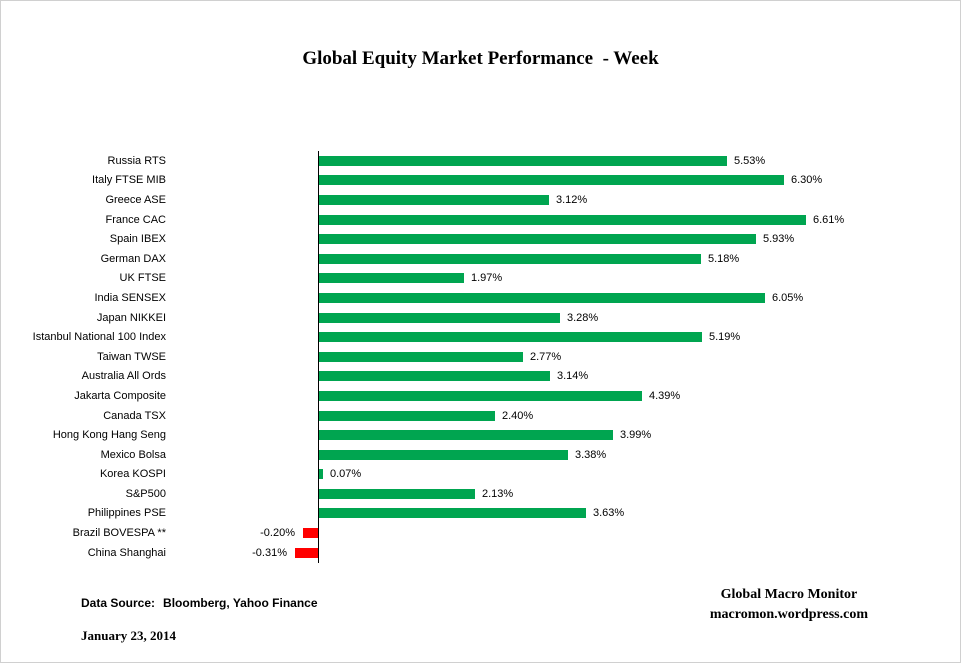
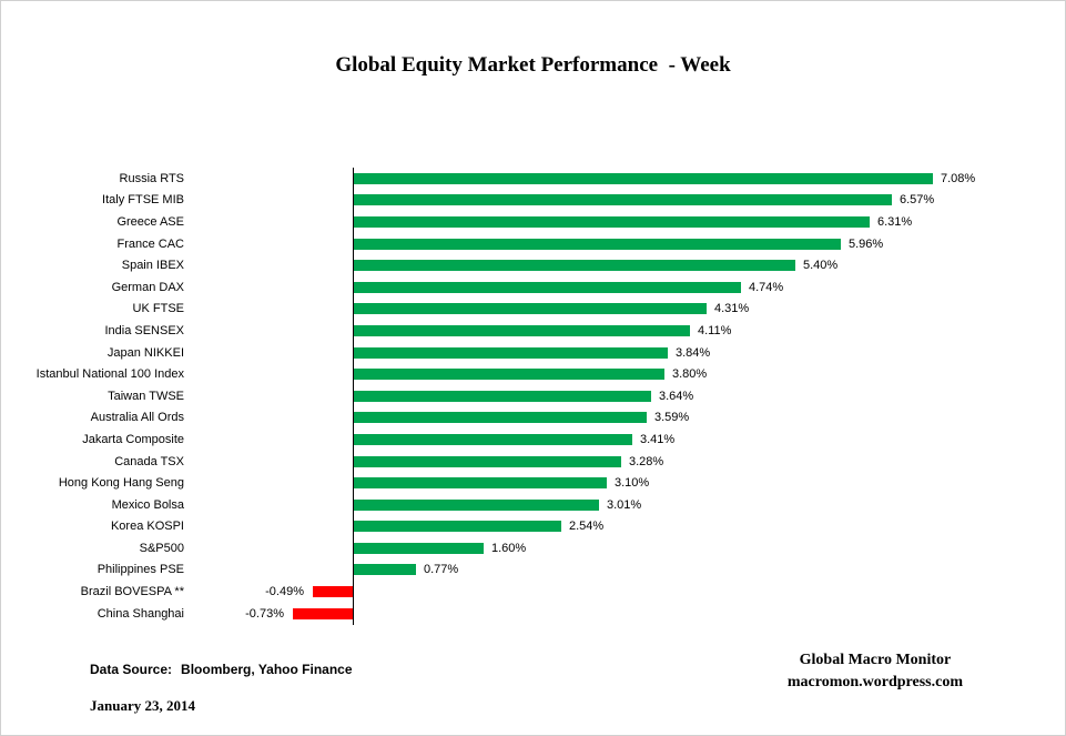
Russia RTS: 5.53% -> 7.08%
Italy FTSE MIB: 6.30% -> 6.57%
Greece ASE: 3.12% -> 6.31%
France CAC: 6.61% -> 5.96%
Spain IBEX: 5.93% -> 5.40%
German DAX: 5.18% -> 4.74%
UK FTSE: 1.97% -> 4.31%
India SENSEX: 6.05% -> 4.11%
Japan NIKKEI: 3.28% -> 3.84%
Istanbul National 100 Index: 5.19% -> 3.80%
Taiwan TWSE: 2.77% -> 3.64%
Australia All Ords: 3.14% -> 3.59%
Jakarta Composite: 4.39% -> 3.41%
Canada TSX: 2.40% -> 3.28%
Hong Kong Hang Seng: 3.99% -> 3.10%
Mexico Bolsa: 3.38% -> 3.01%
Korea KOSPI: 0.07% -> 2.54%
S&P500: 2.13% -> 1.60%
Philippines PSE: 3.63% -> 0.77%
Brazil BOVESPA **: -0.20% -> -0.49%
China Shanghai: -0.31% -> -0.73%
